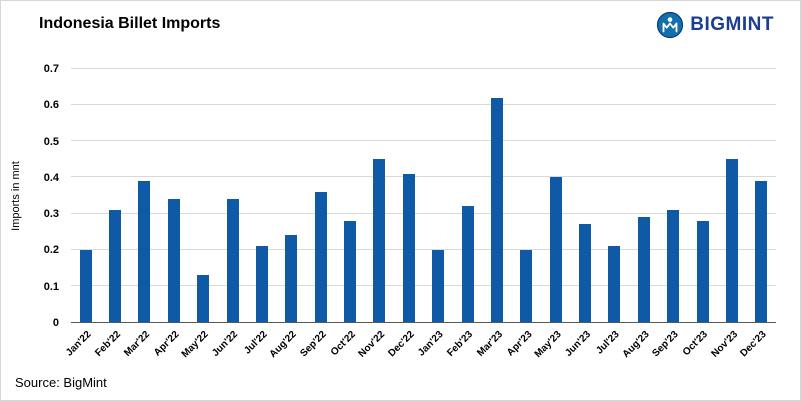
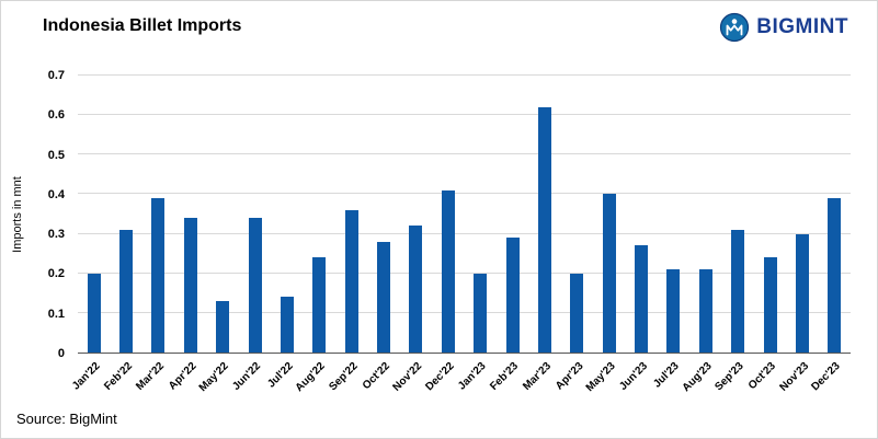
Jul'22: 0.21 -> 0.14
Nov'22: 0.45 -> 0.32
Feb'23: 0.32 -> 0.29
Aug'23: 0.29 -> 0.21
Oct'23: 0.28 -> 0.24
Nov'23: 0.45 -> 0.30
